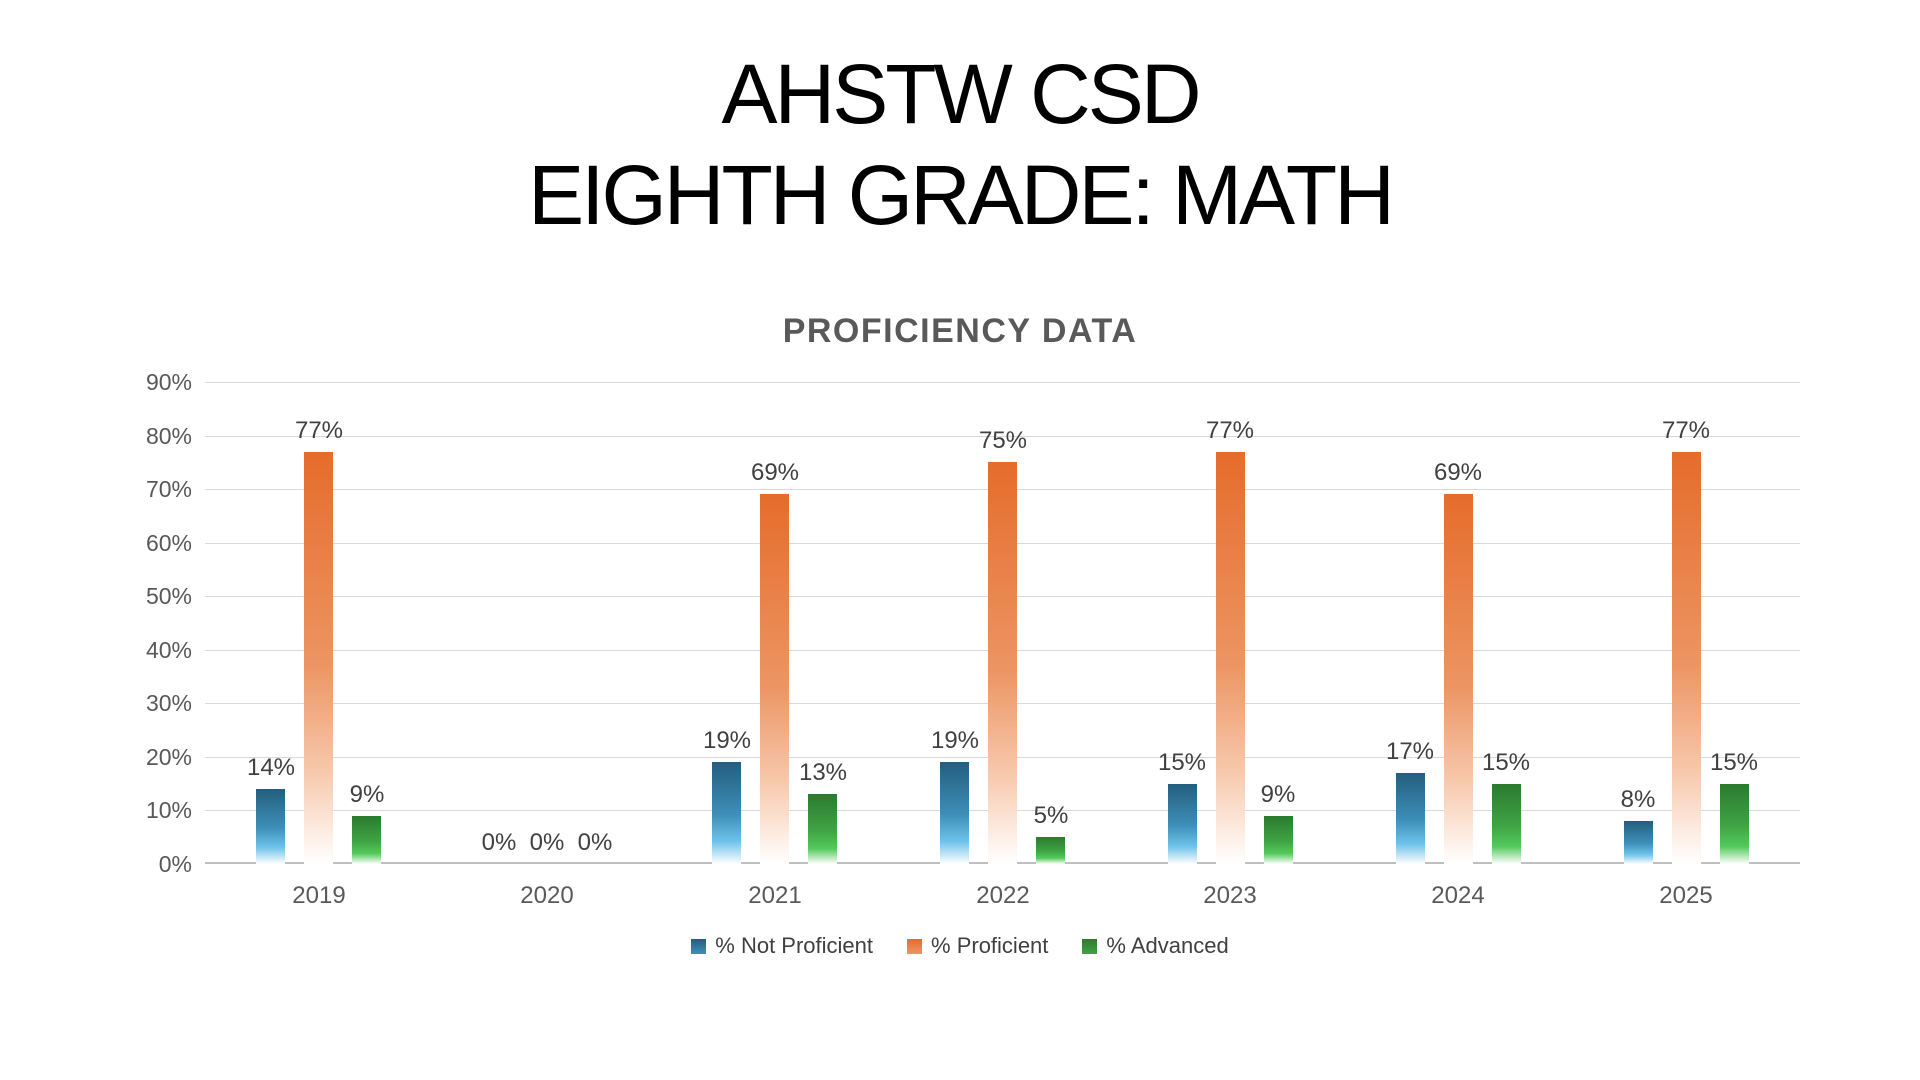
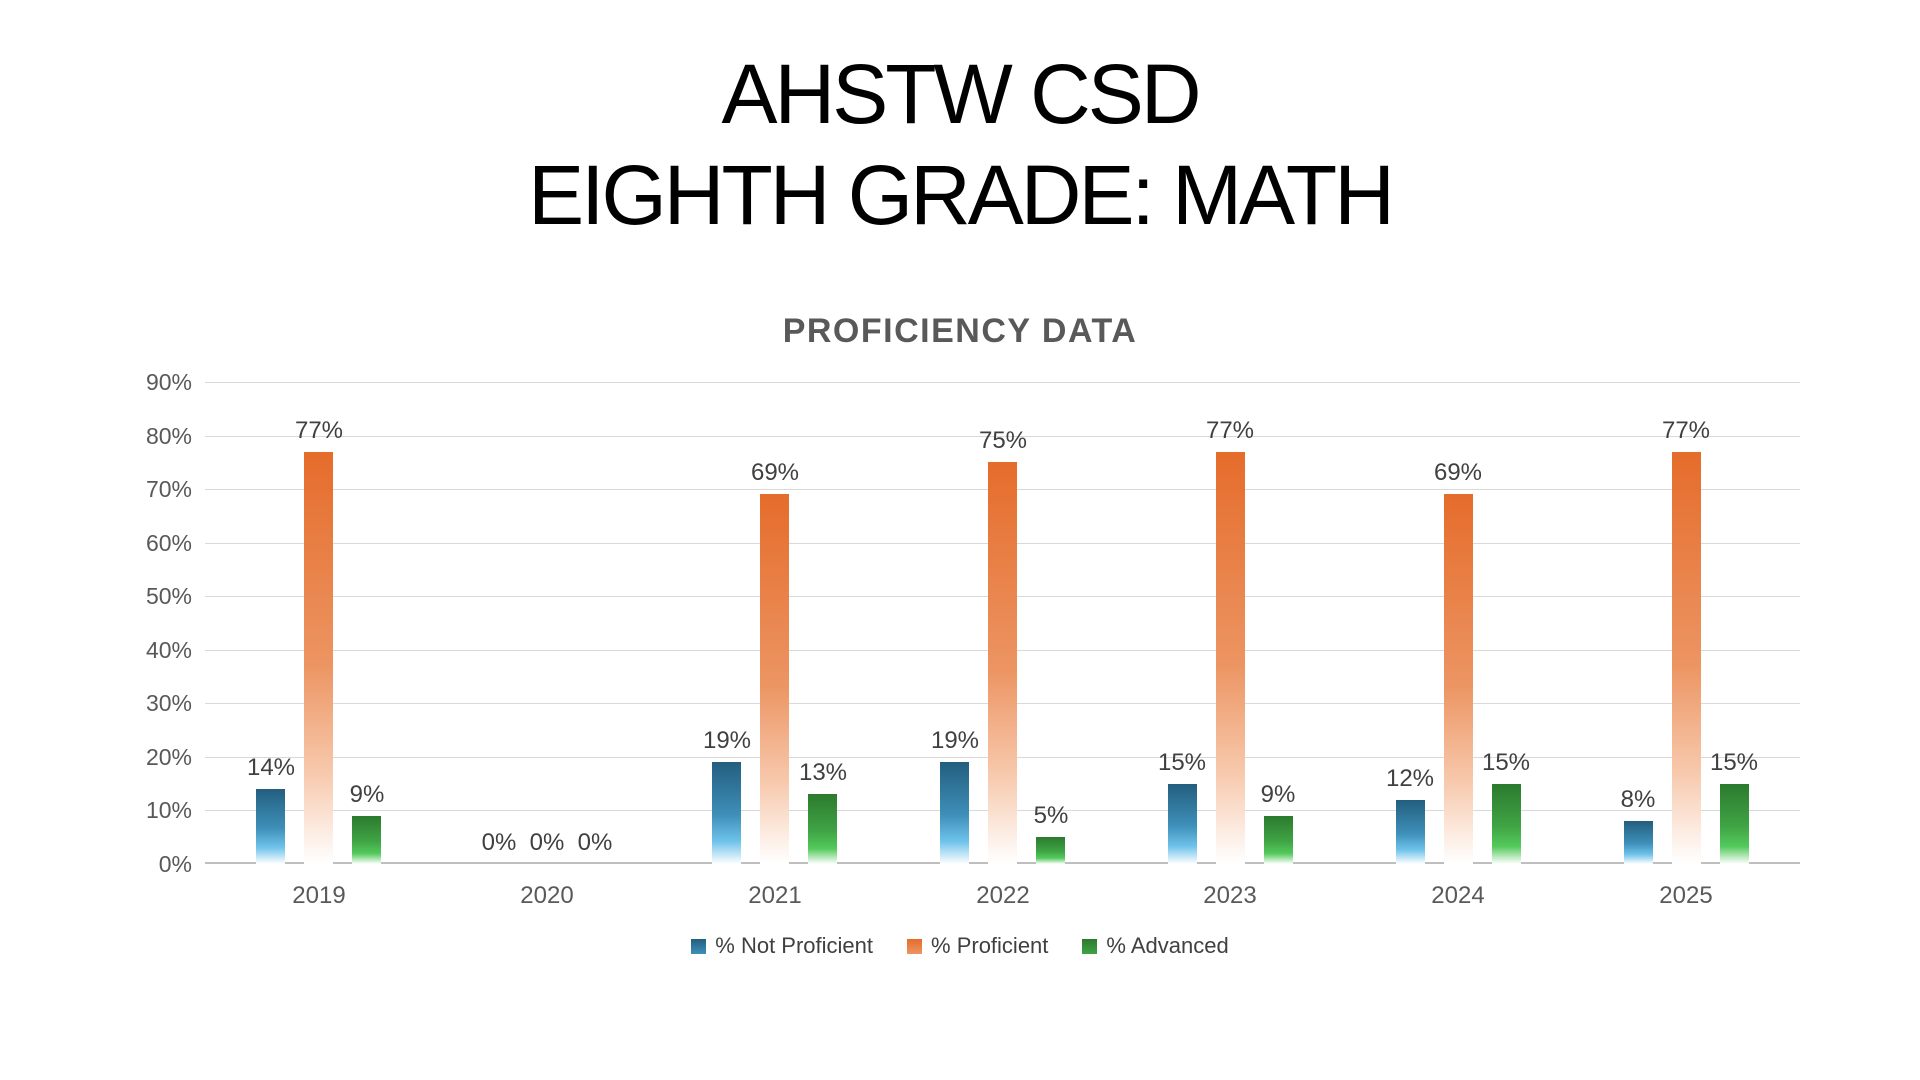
% Not Proficient/2024: 17% -> 12%
